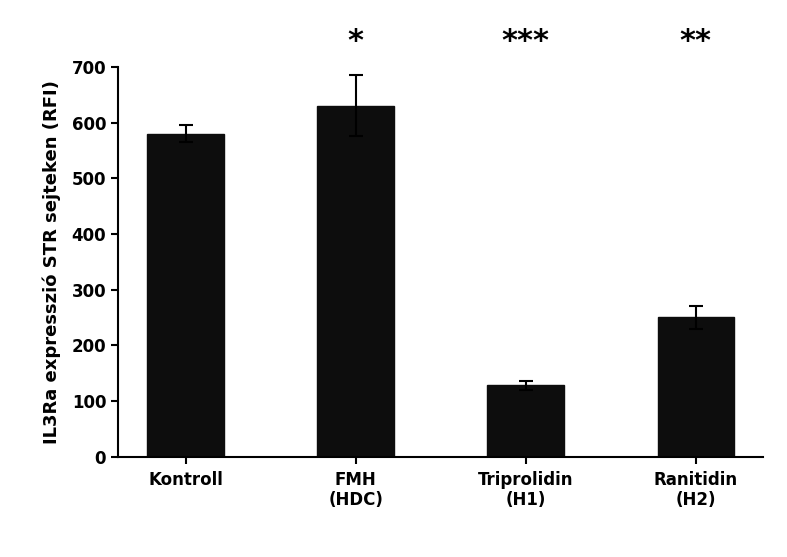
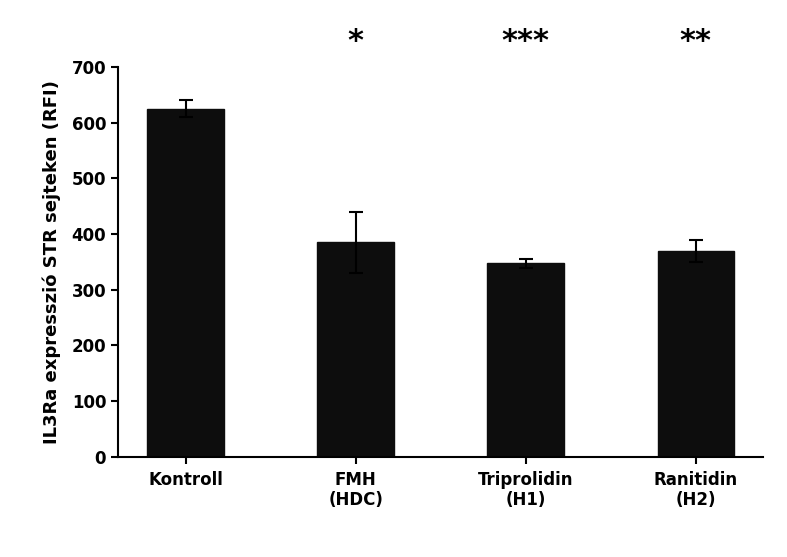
Kontroll: 580 -> 625
FMH (HDC): 630 -> 385
Triprolidin (H1): 128 -> 347
Ranitidin (H2): 250 -> 370
